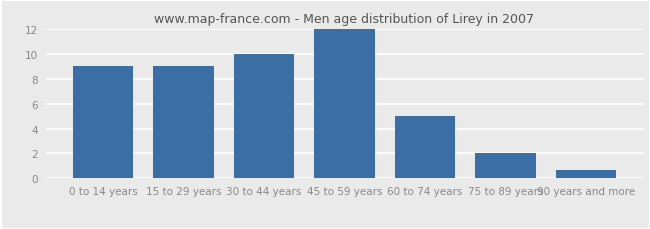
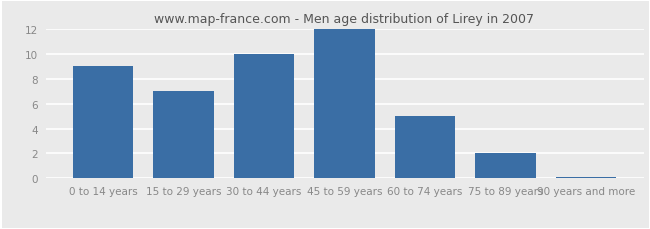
15 to 29 years: 9.0 -> 7.0
90 years and more: 0.7 -> 0.1
